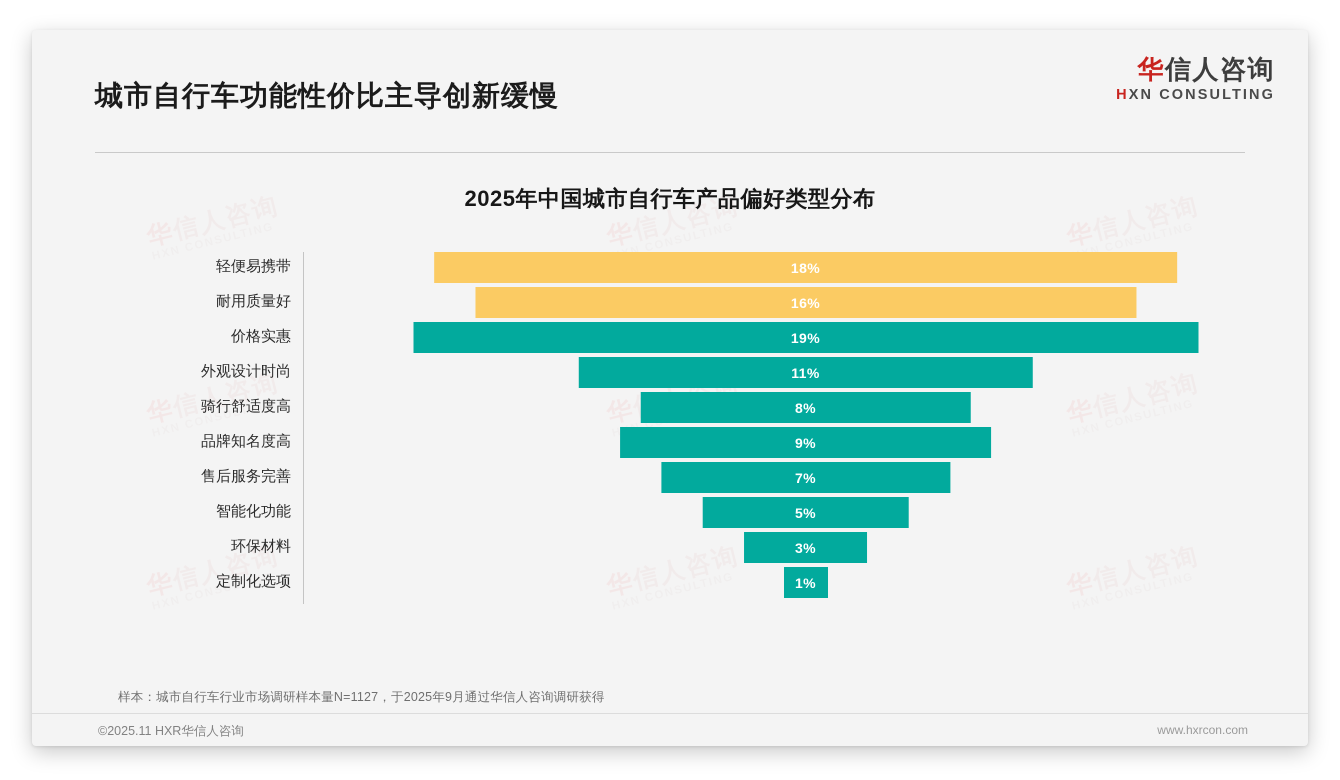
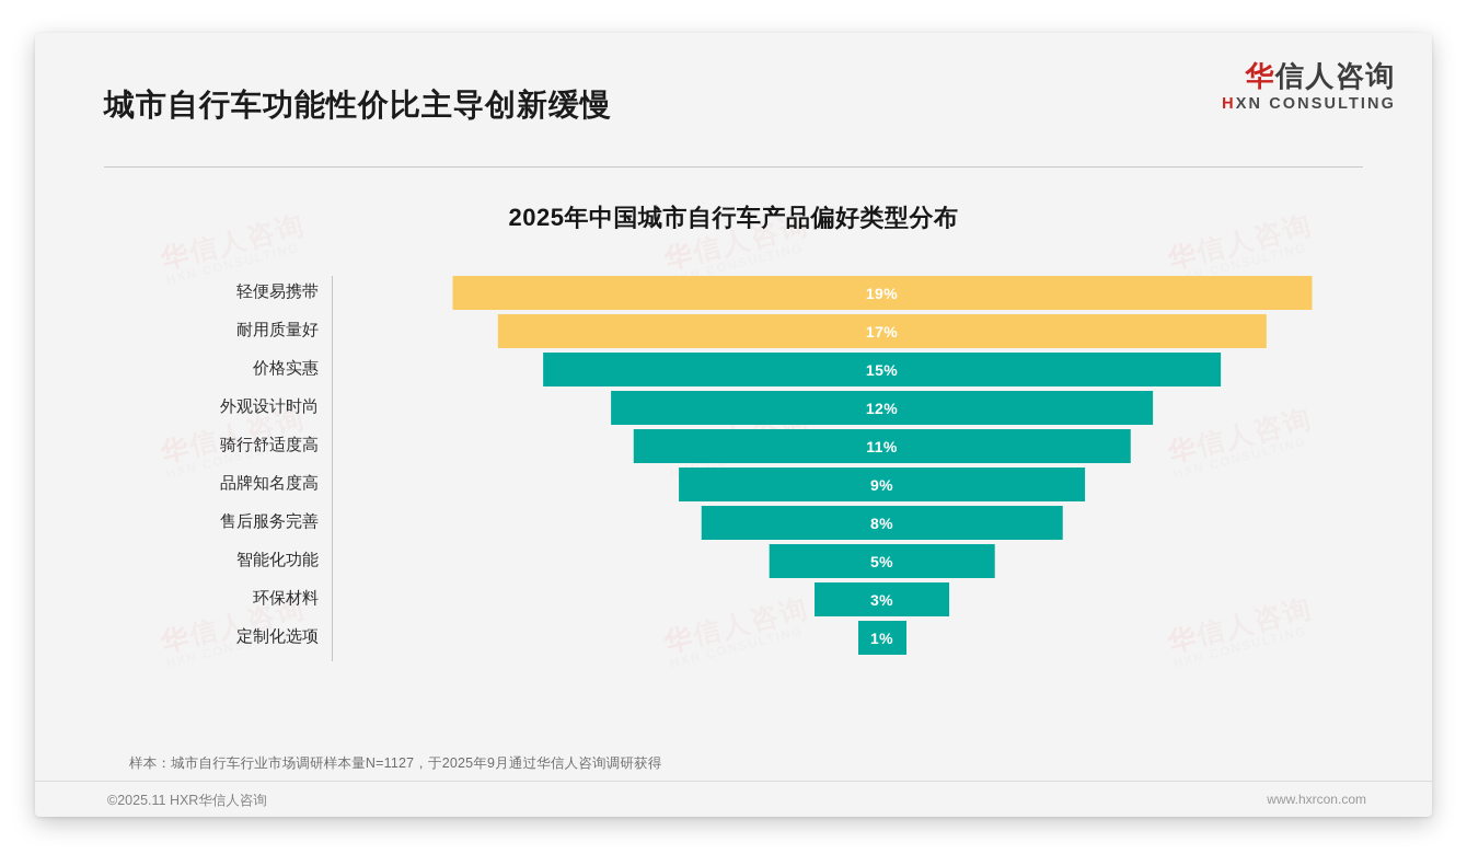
轻便易携带: 18% -> 19%
耐用质量好: 16% -> 17%
价格实惠: 19% -> 15%
外观设计时尚: 11% -> 12%
骑行舒适度高: 8% -> 11%
售后服务完善: 7% -> 8%
